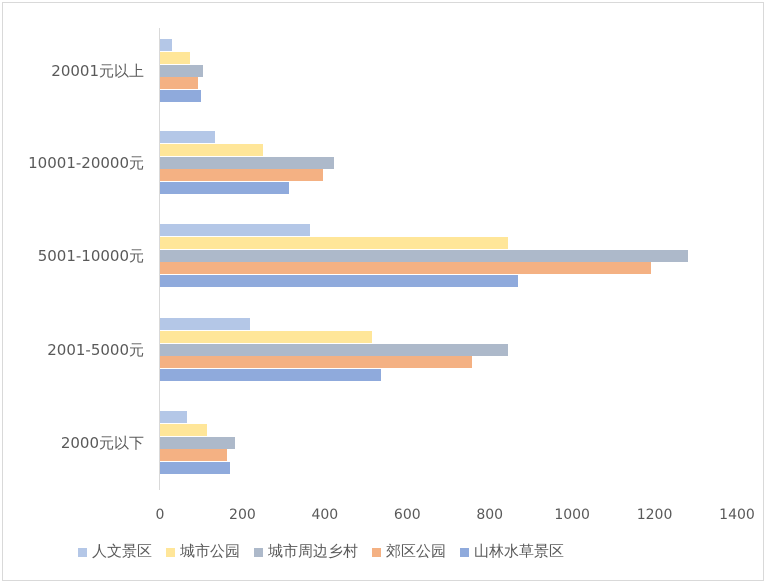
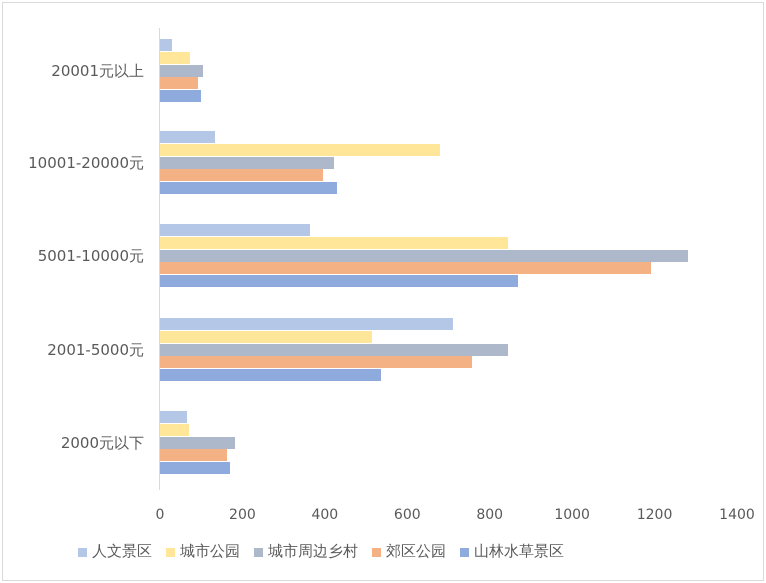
城市公园/10001-20000元: 250 -> 680
山林水草景区/10001-20000元: 310 -> 430
人文景区/2001-5000元: 220 -> 710
城市公园/2000元以下: 110 -> 70
